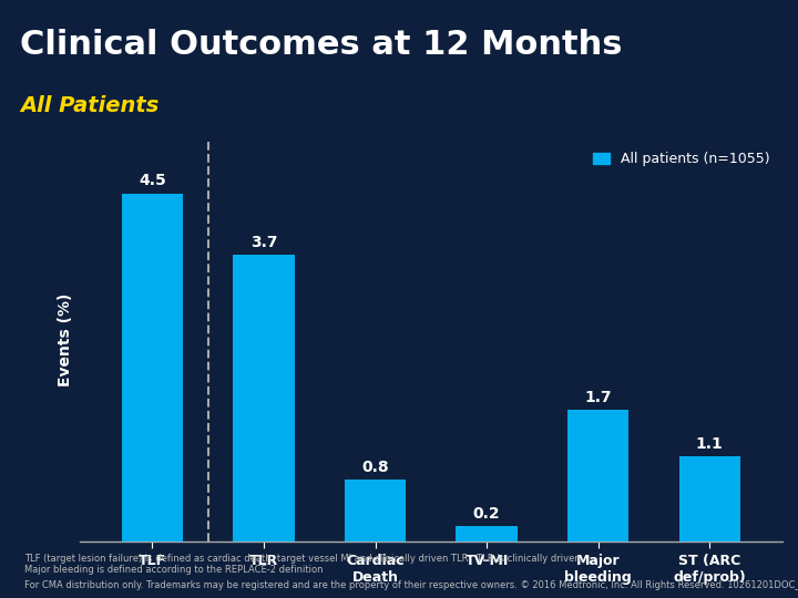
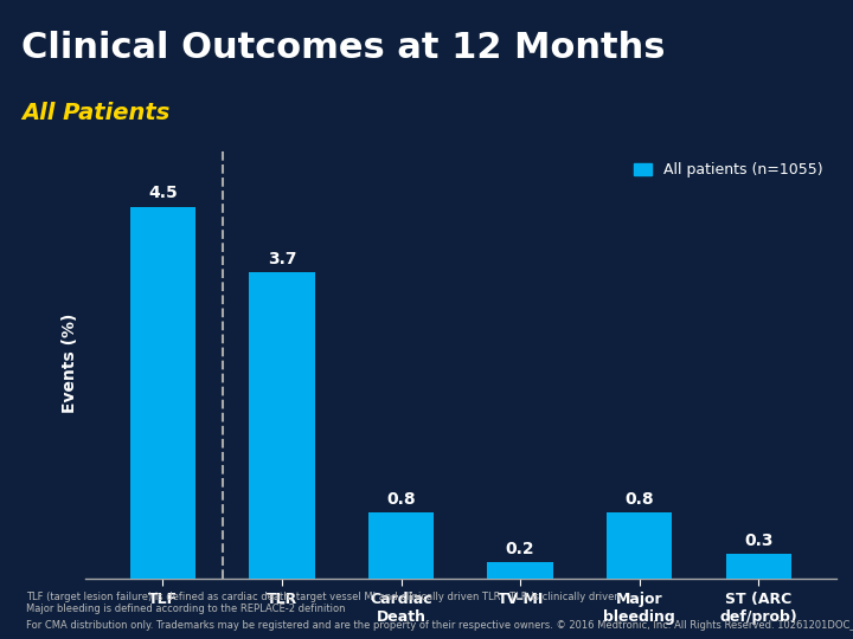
Major bleeding: 1.7 -> 0.8
ST (ARC def/prob): 1.1 -> 0.3
